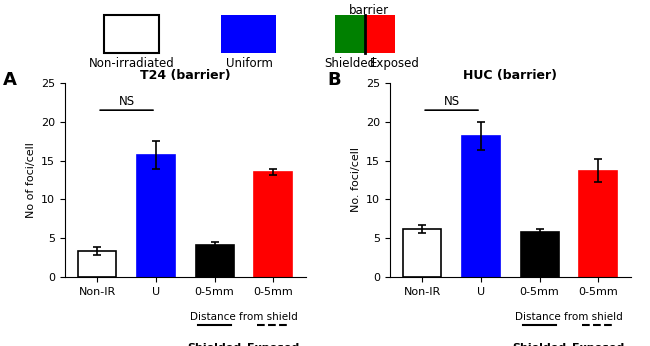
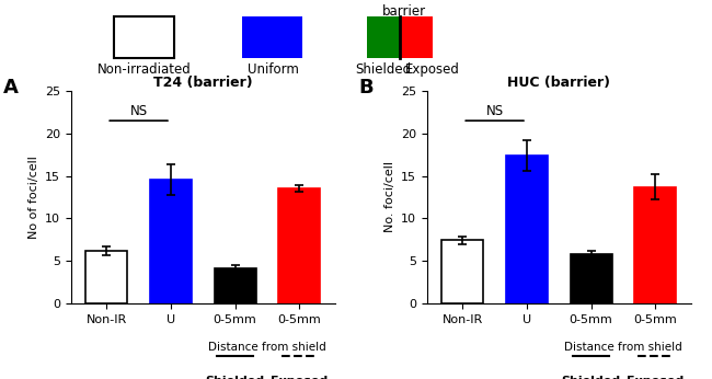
T24 (barrier)/Non-IR: 3.3 -> 6.2
T24 (barrier)/U: 15.7 -> 14.6
HUC (barrier)/Non-IR: 6.2 -> 7.4
HUC (barrier)/U: 18.2 -> 17.4
